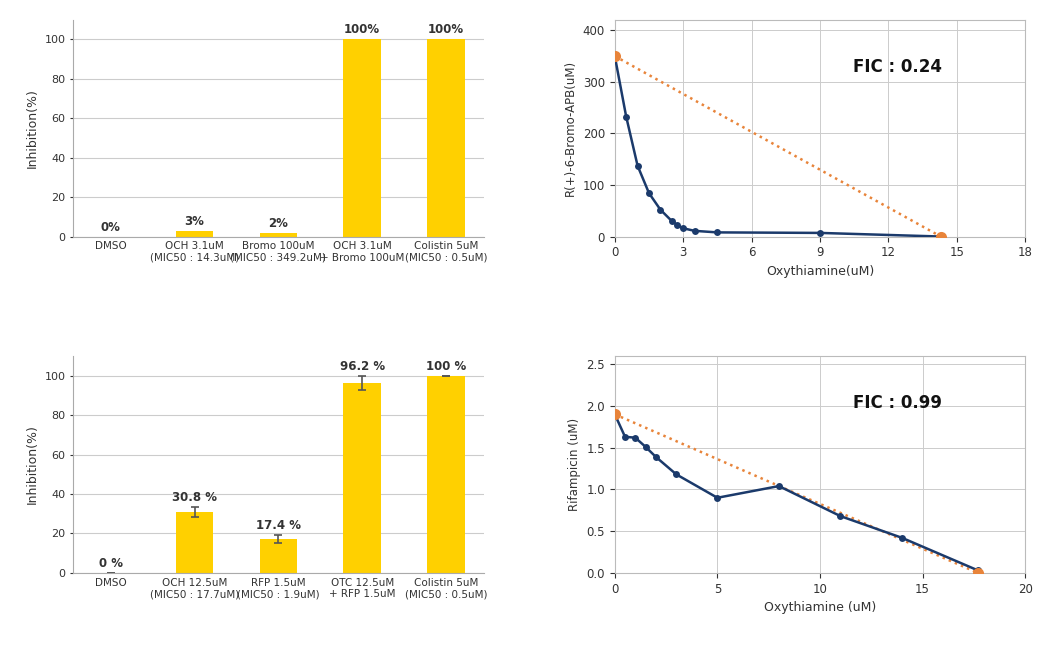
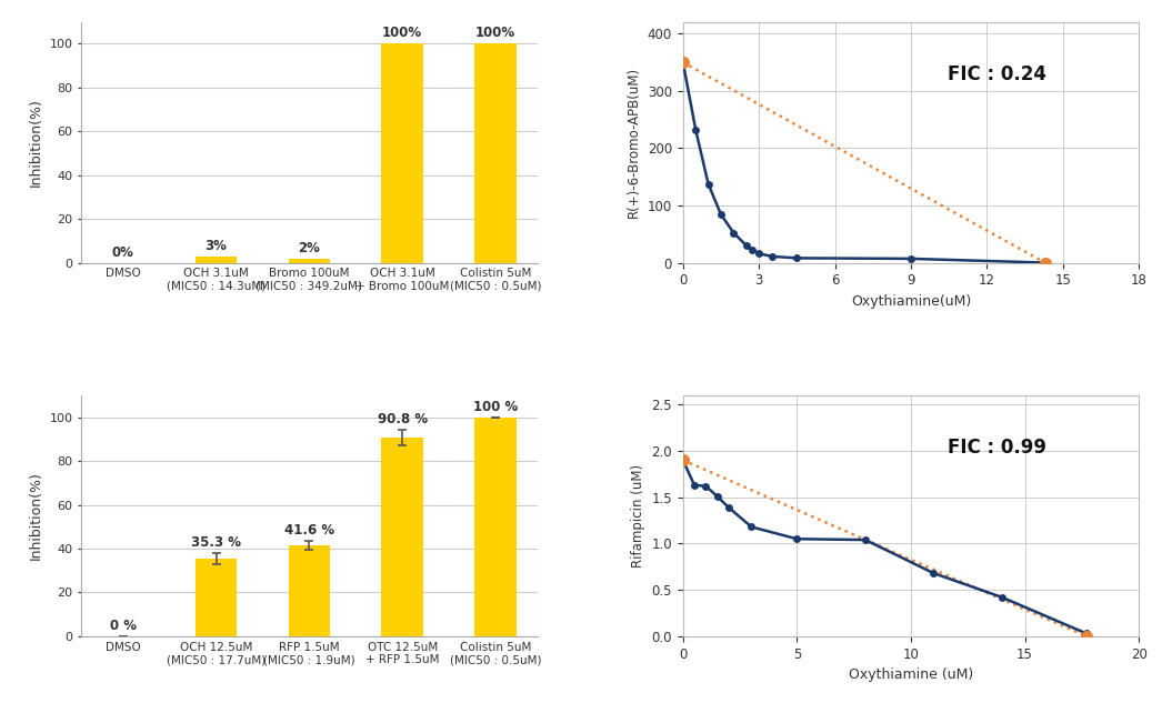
OCH 12.5uM (MIC50 : 17.7uM): 30.8 -> 35.3
RFP 1.5uM (MIC50 : 1.9uM): 17.4 -> 41.6
OTC 12.5uM + RFP 1.5uM: 96.2 -> 90.8
5: 0.90 -> 1.05
